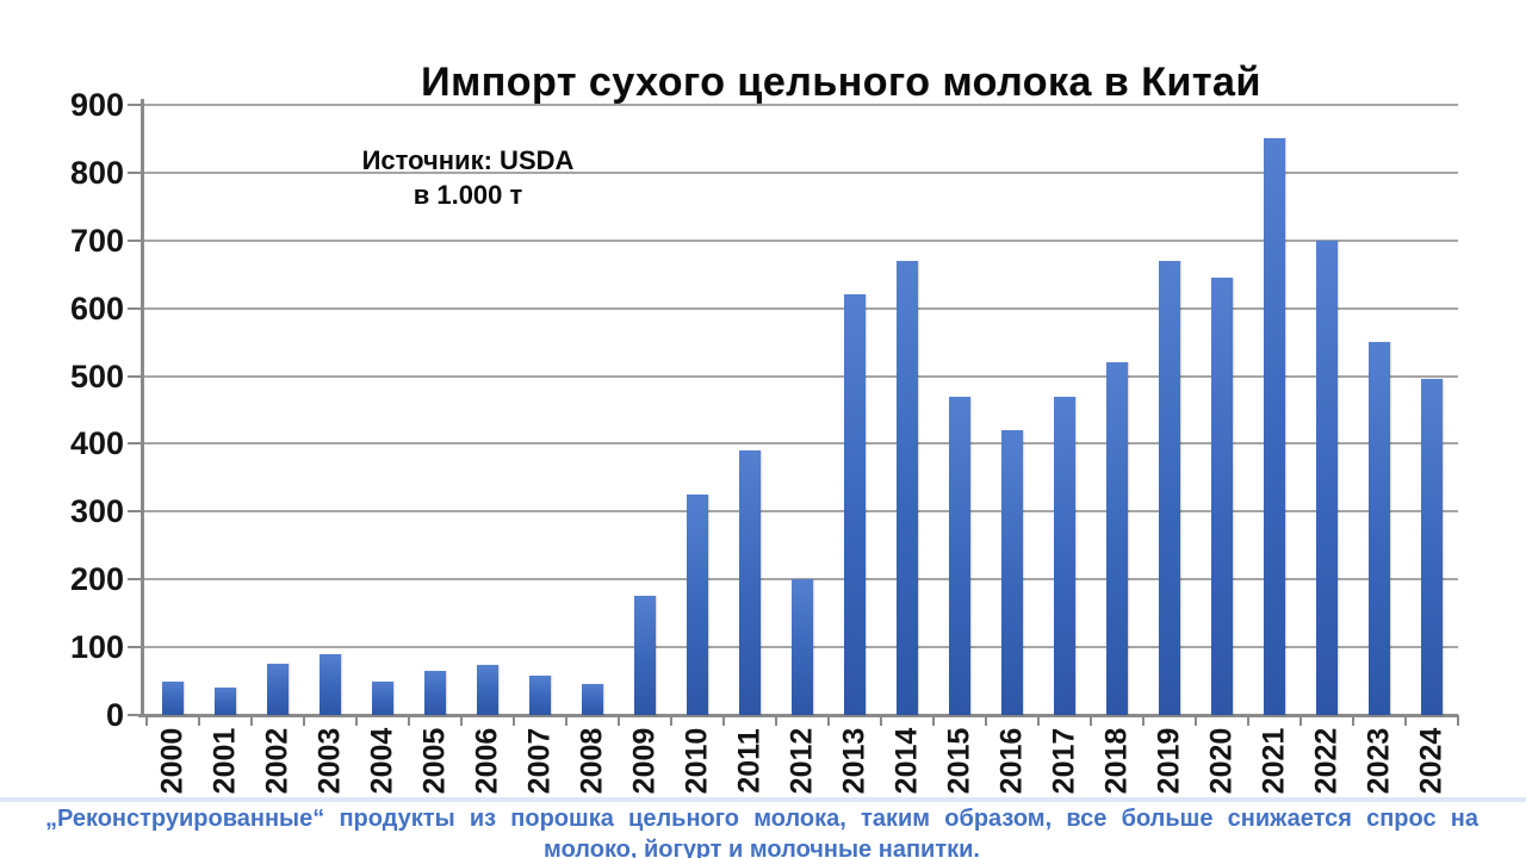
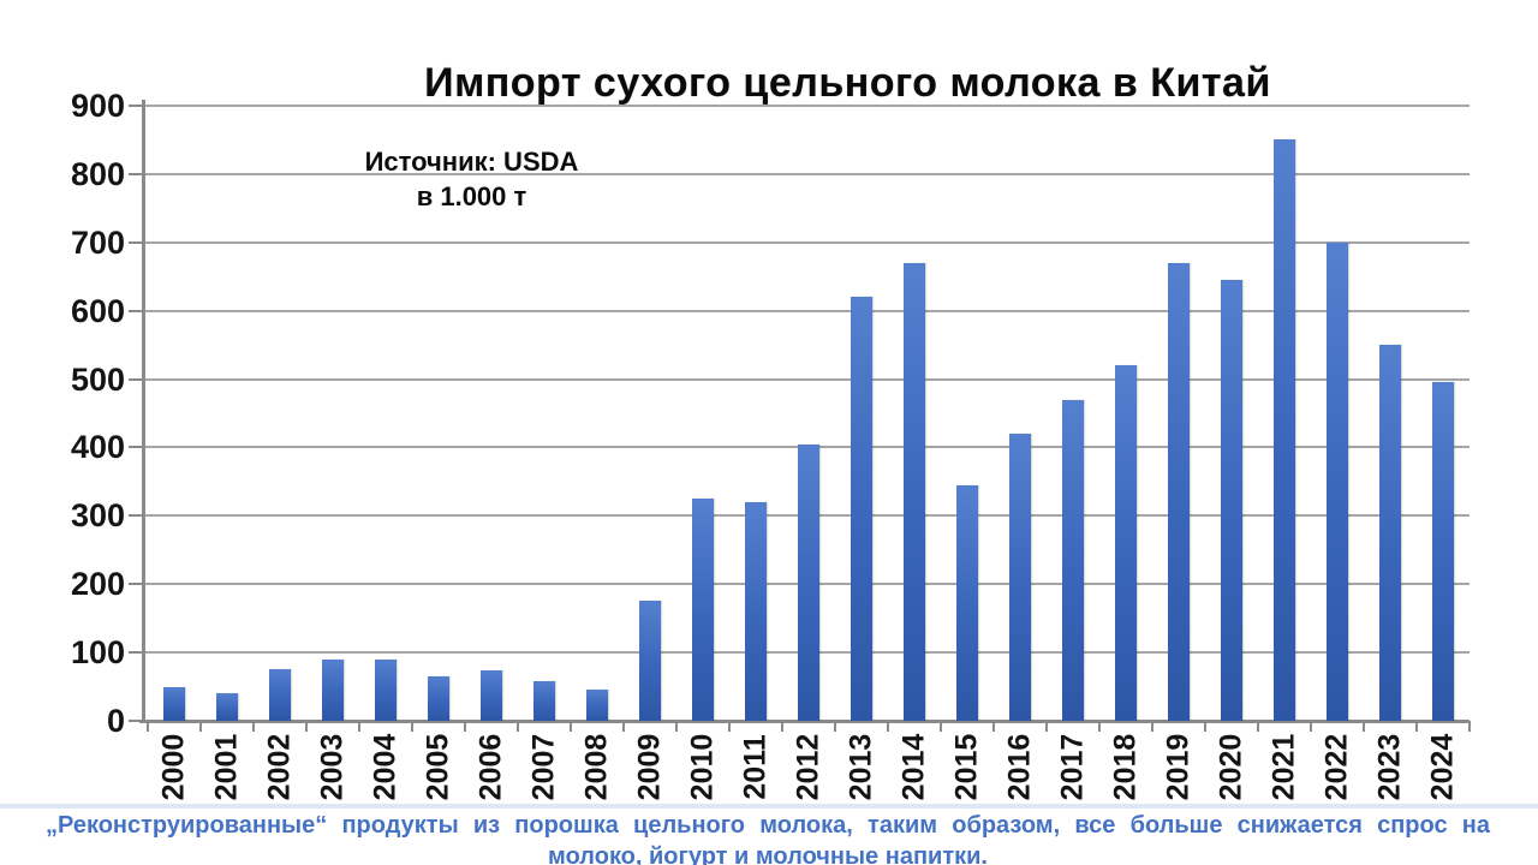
2004: 50 -> 90
2011: 390 -> 320
2012: 200 -> 400
2015: 470 -> 340
